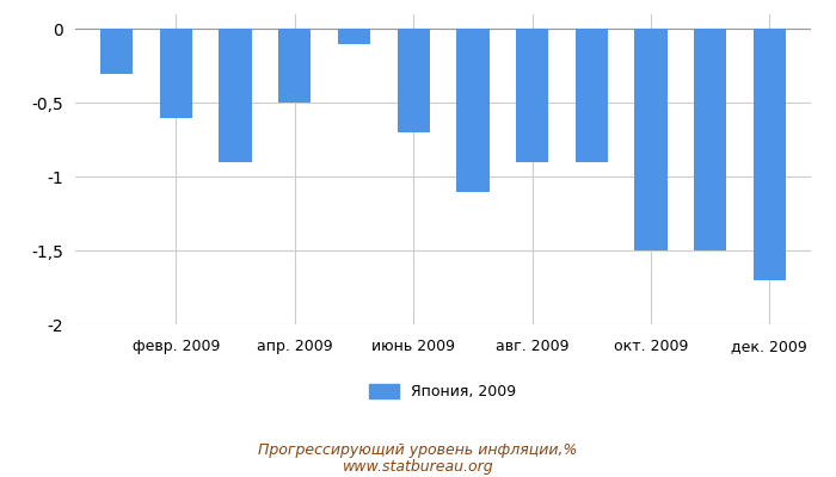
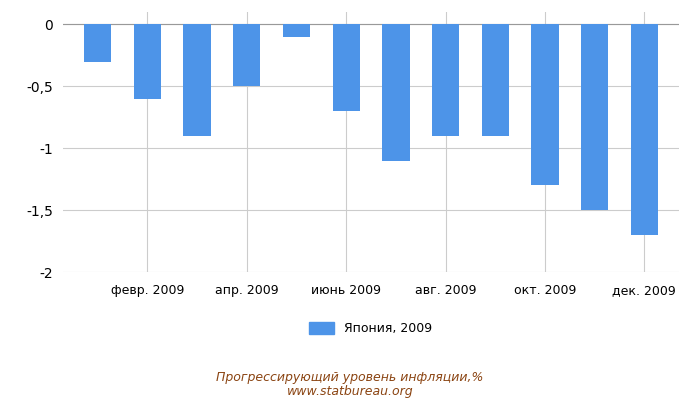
окт. 2009: -1,5 -> -1,3
